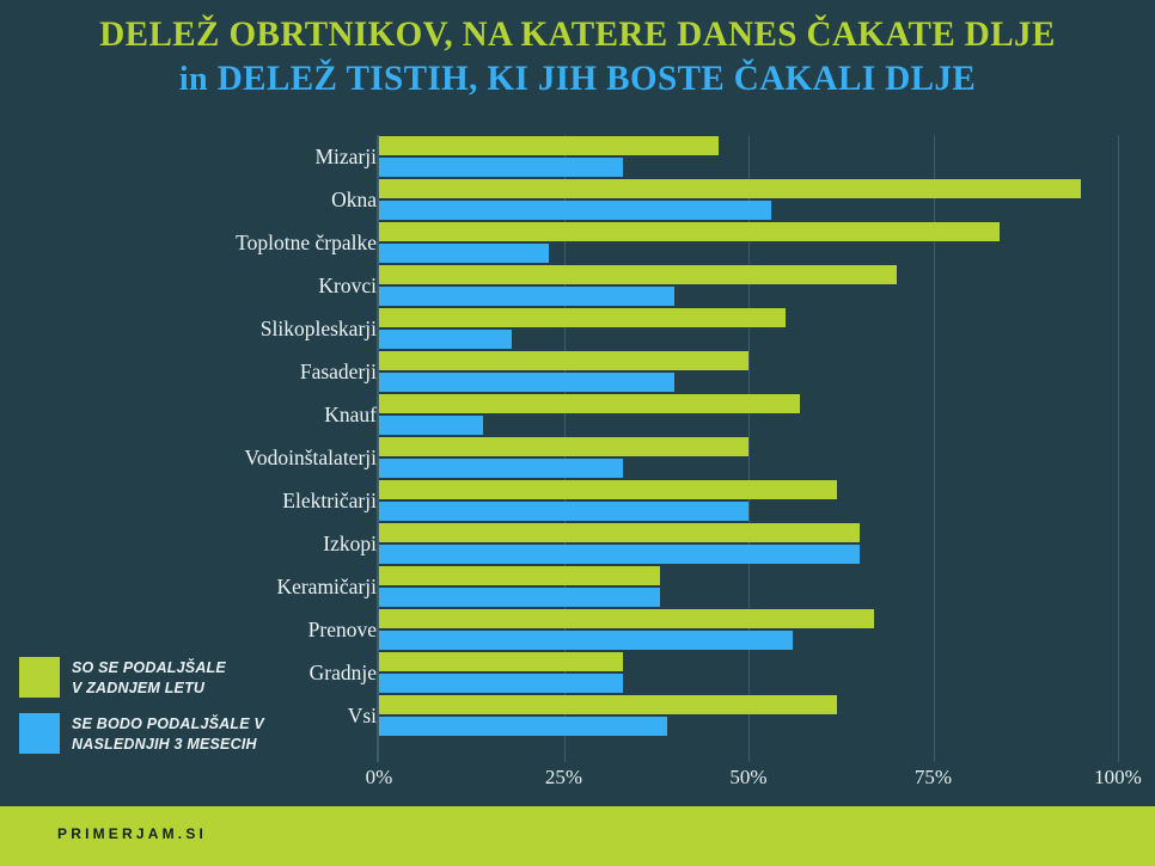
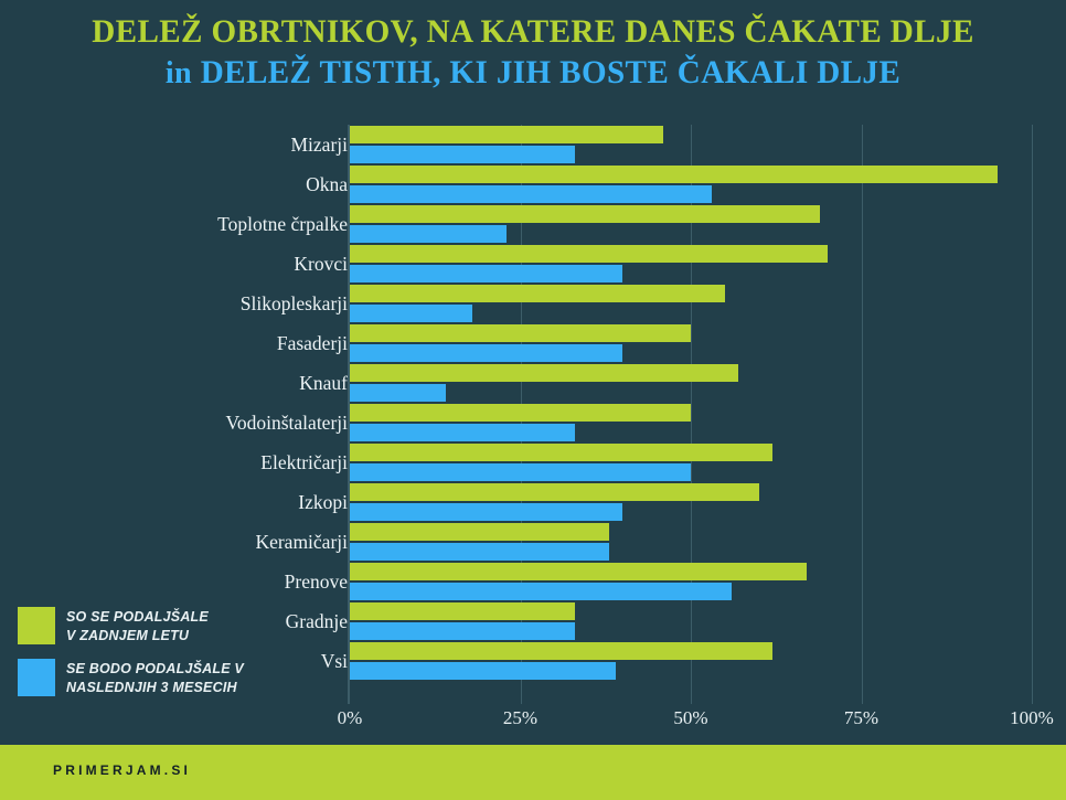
SO SE PODALJŠALE V ZADNJEM LETU/Toplotne črpalke: 84% -> 69%
SO SE PODALJŠALE V ZADNJEM LETU/Izkopi: 65% -> 60%
SE BODO PODALJŠALE V NASLEDNJIH 3 MESECIH/Izkopi: 65% -> 40%
